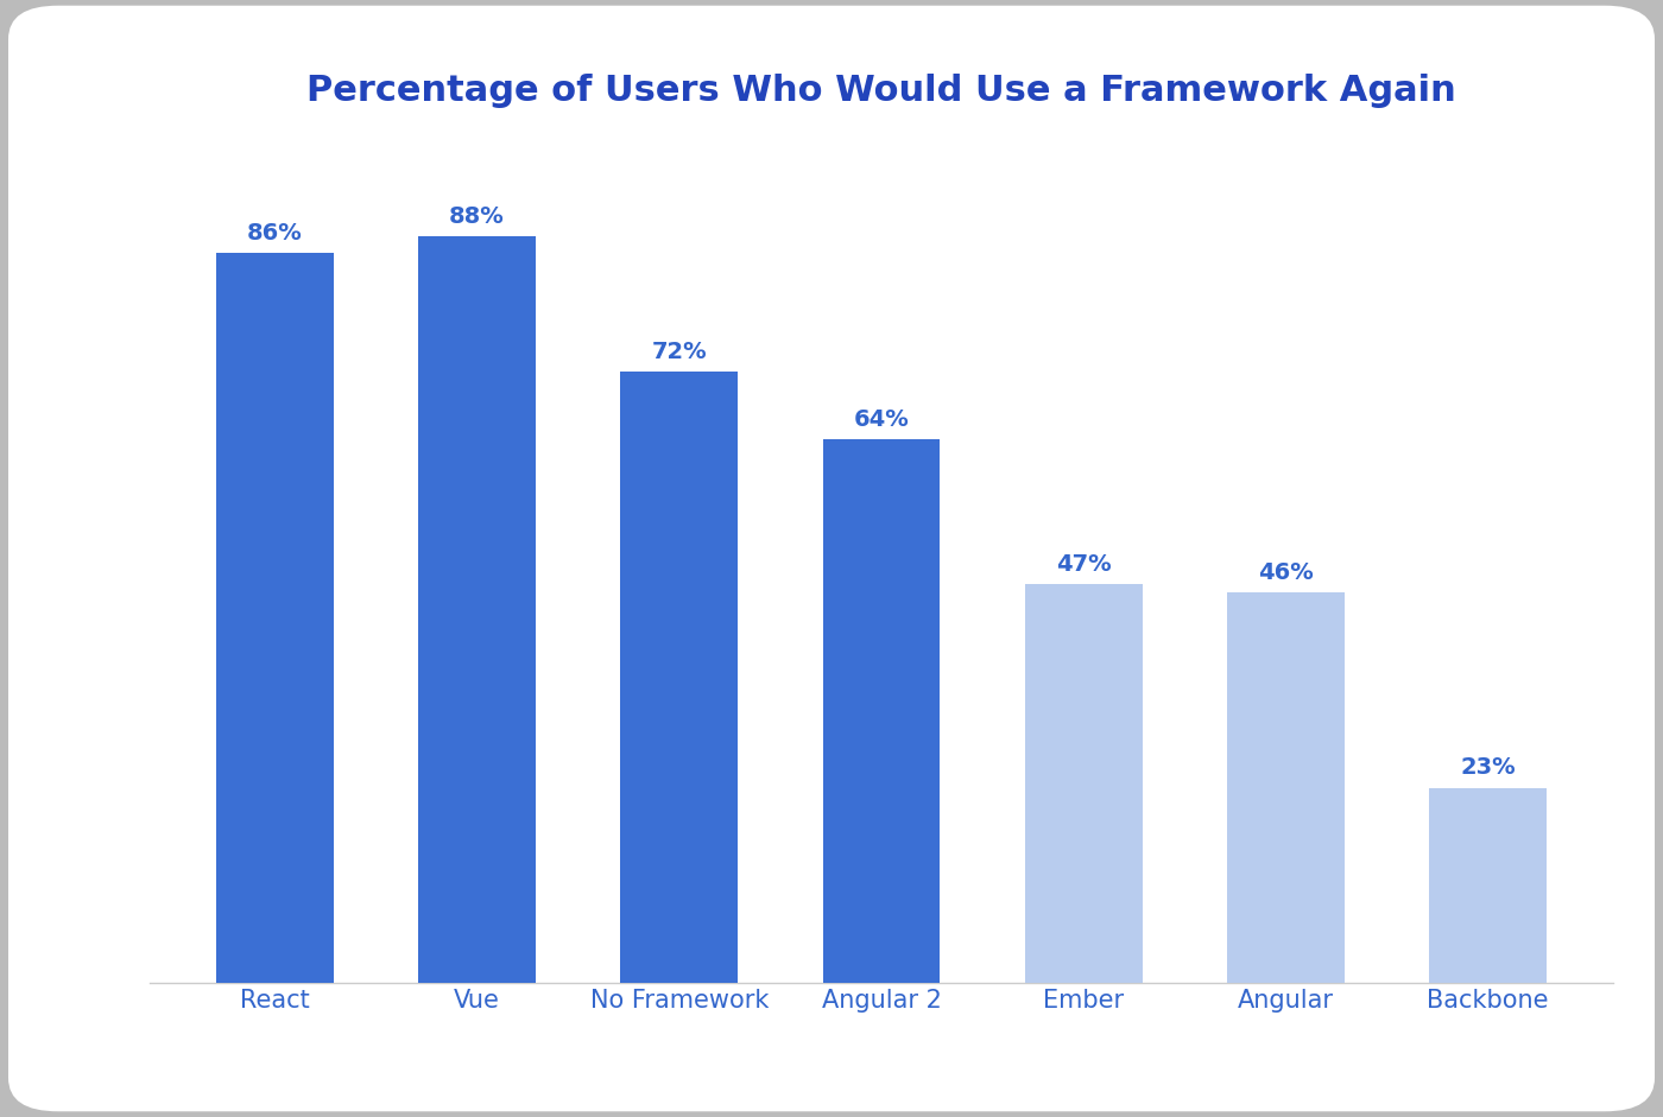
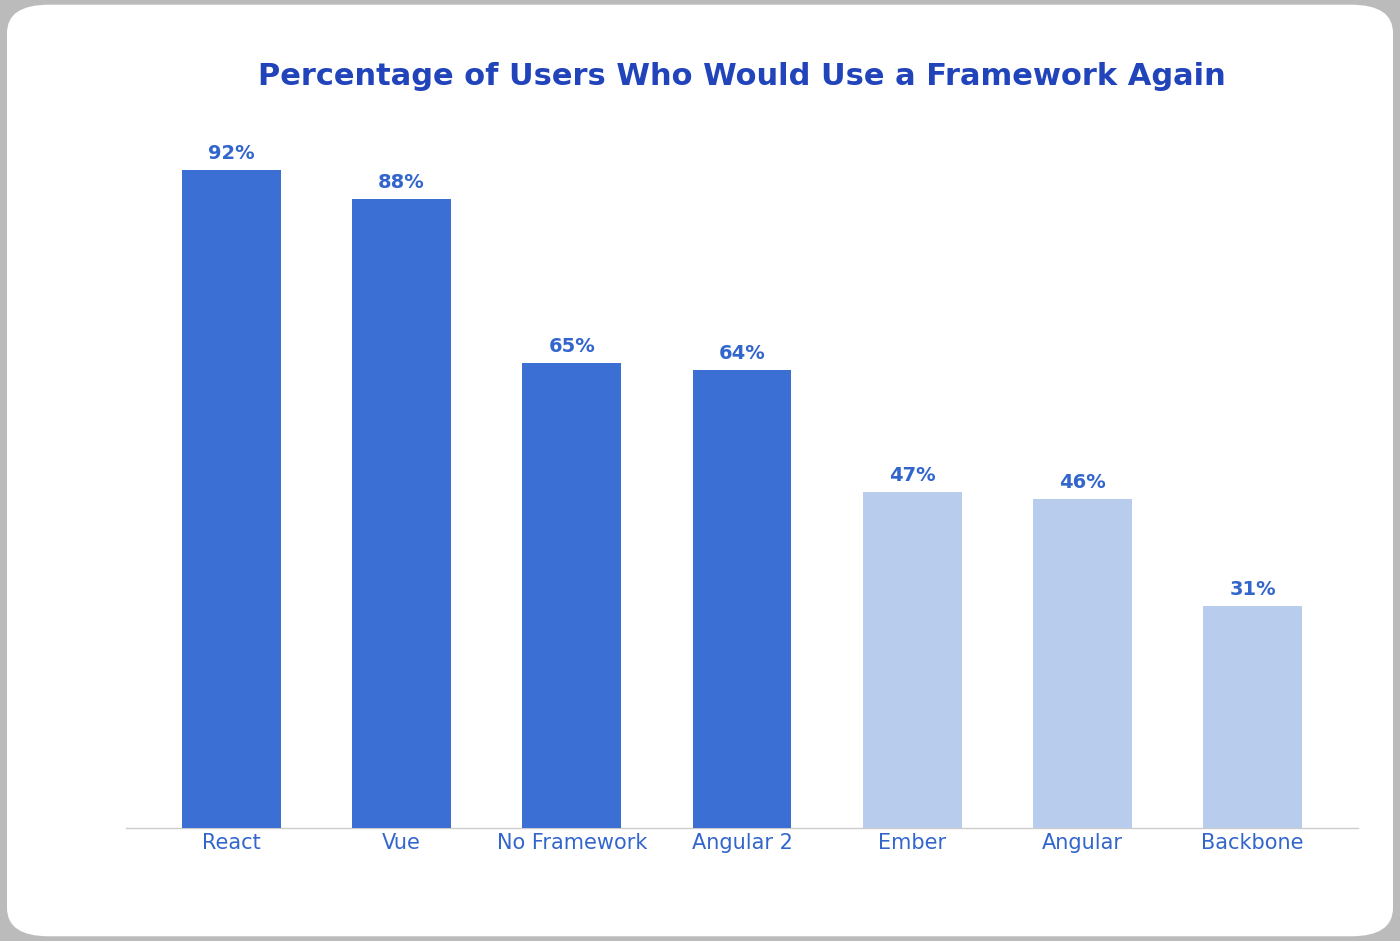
React: 86% -> 92%
No Framework: 72% -> 65%
Backbone: 23% -> 31%
